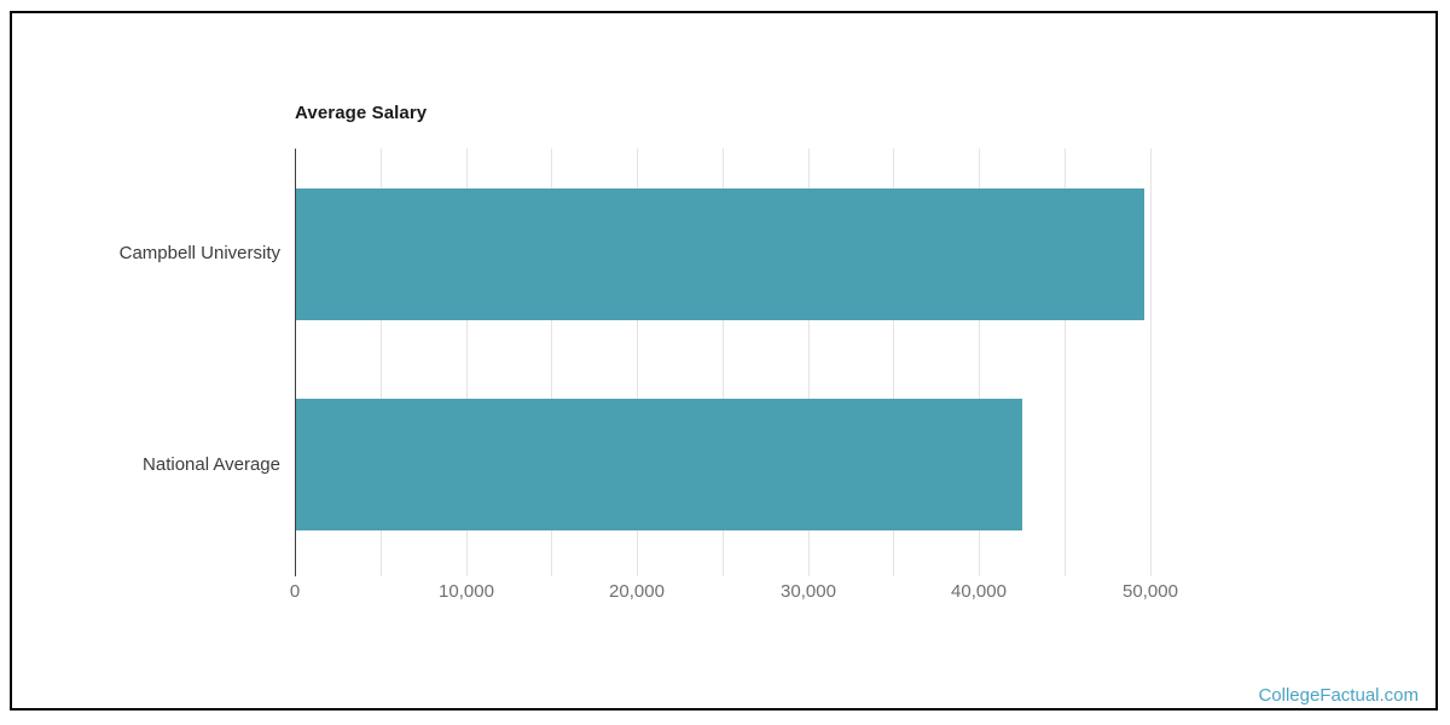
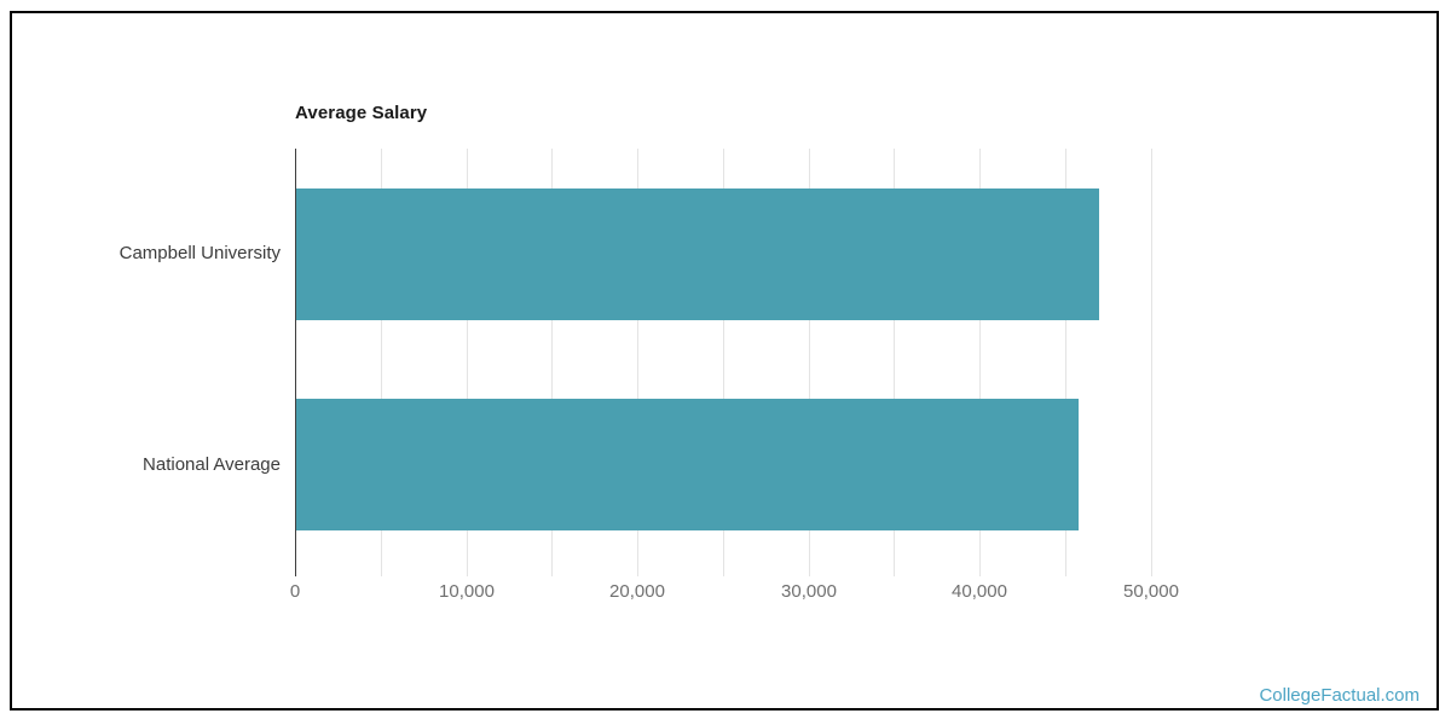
Campbell University: 49600 -> 46900
National Average: 42500 -> 45700
